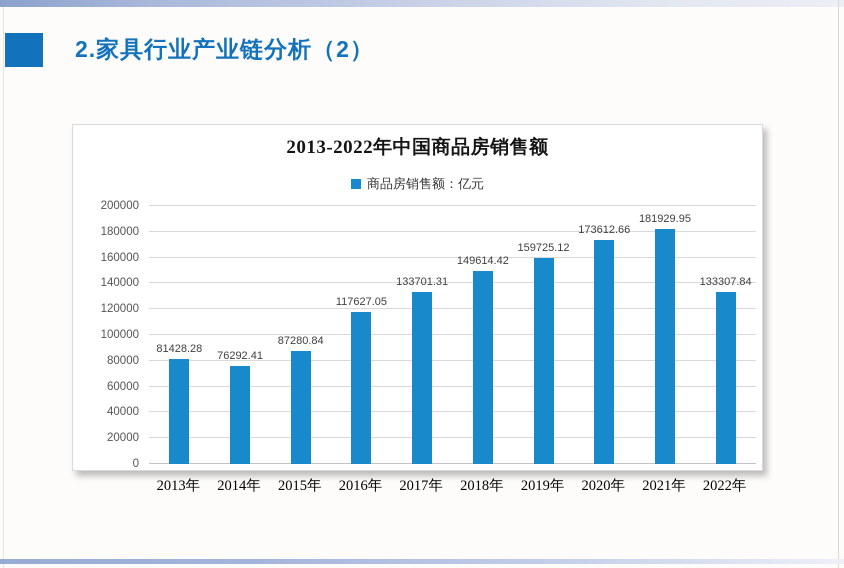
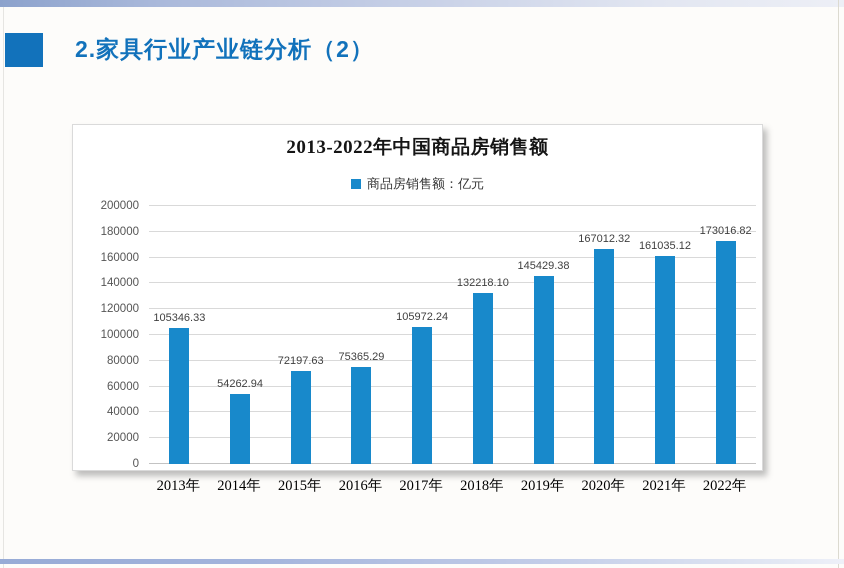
2013年: 81428.28 -> 105346.33
2014年: 76292.41 -> 54262.94
2015年: 87280.84 -> 72197.63
2016年: 117627.05 -> 75365.29
2017年: 133701.31 -> 105972.24
2018年: 149614.42 -> 132218.10
2019年: 159725.12 -> 145429.38
2020年: 173612.66 -> 167012.32
2021年: 181929.95 -> 161035.12
2022年: 133307.84 -> 173016.82
